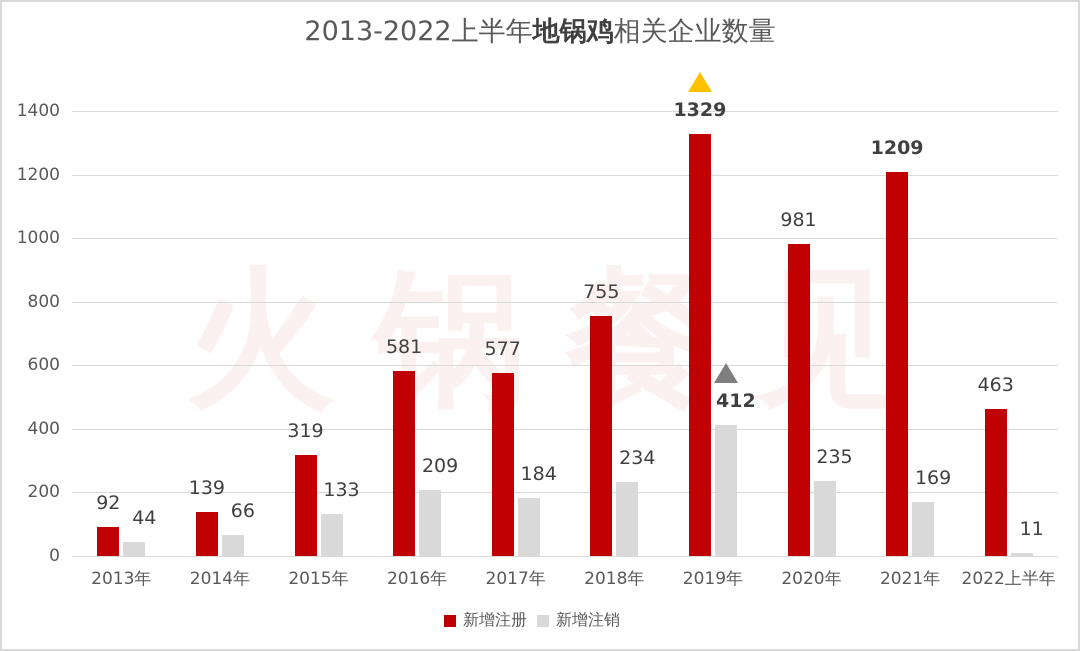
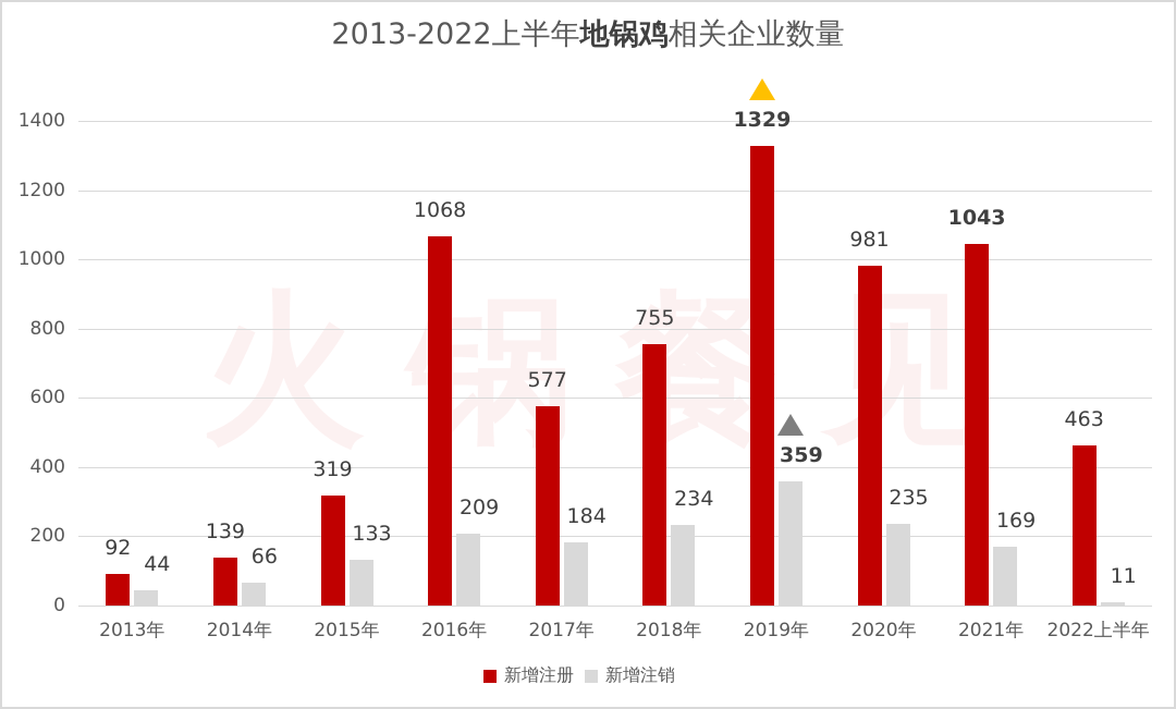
新增注册/2016年: 581 -> 1068
新增注销/2019年: 412 -> 359
新增注册/2021年: 1209 -> 1043
